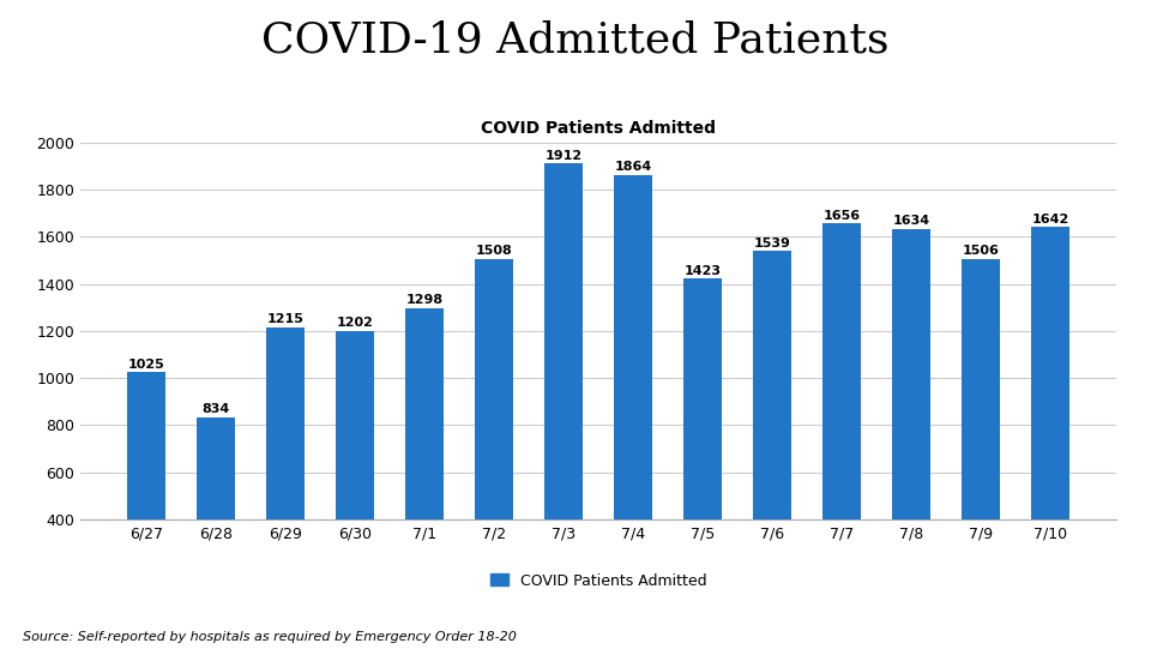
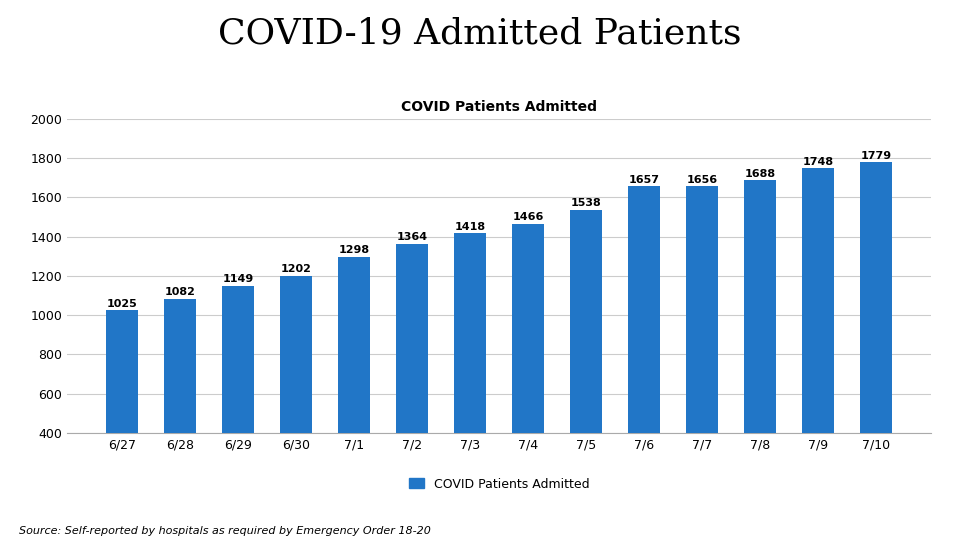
6/28: 834 -> 1082
6/29: 1215 -> 1149
7/2: 1508 -> 1364
7/3: 1912 -> 1418
7/4: 1864 -> 1466
7/5: 1423 -> 1538
7/6: 1539 -> 1657
7/8: 1634 -> 1688
7/9: 1506 -> 1748
7/10: 1642 -> 1779
